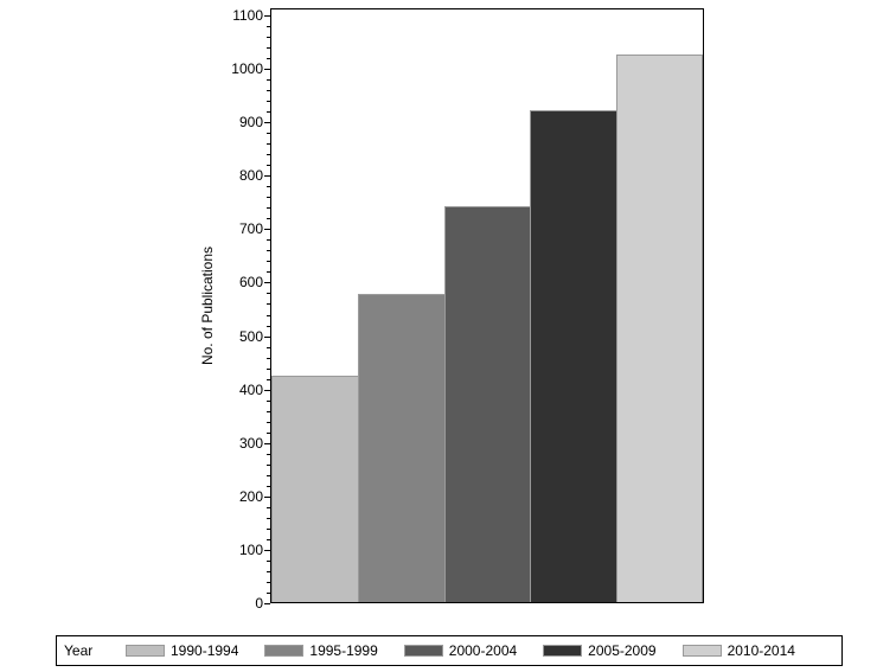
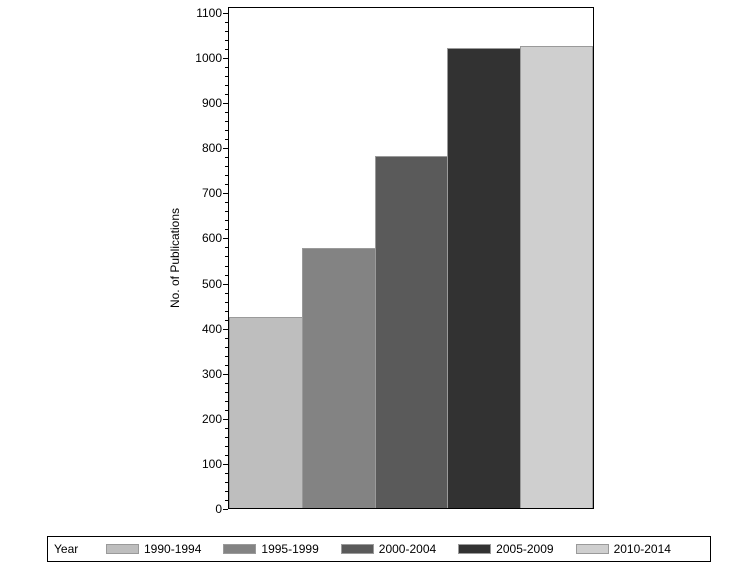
2000-2004: 740 -> 780
2005-2009: 920 -> 1020
